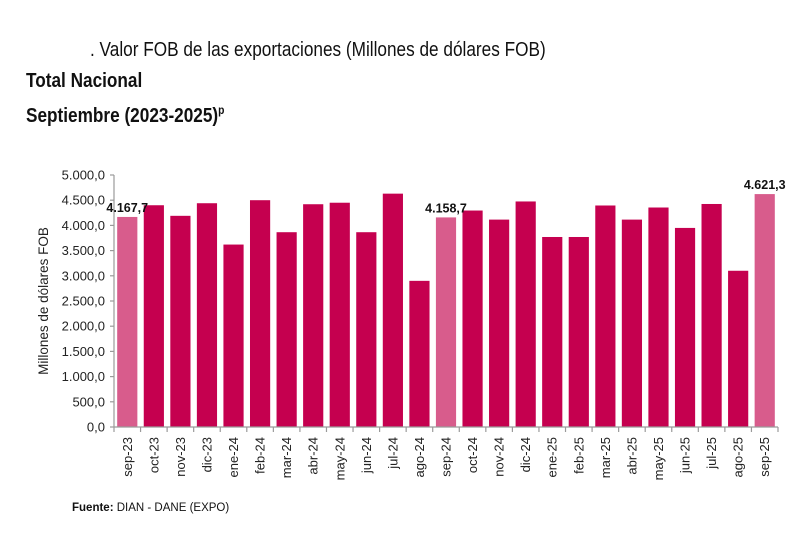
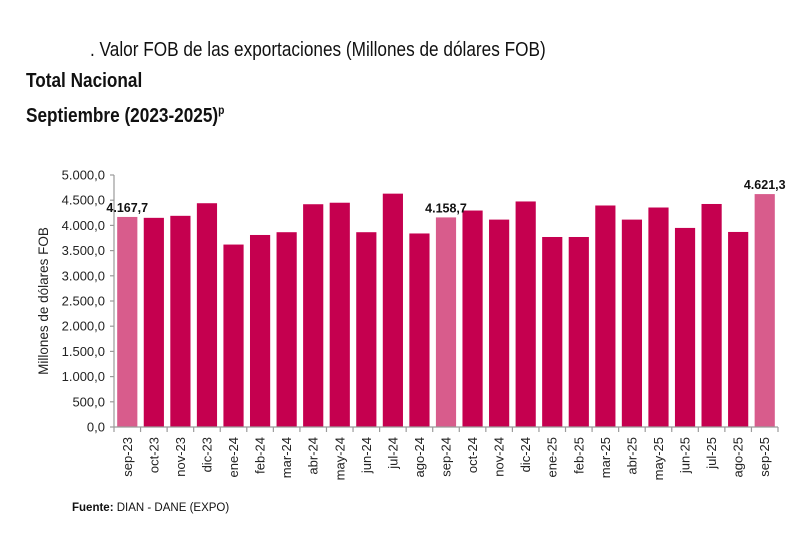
oct-23: 4400 -> 4200
feb-24: 4500 -> 3800
ago-24: 2900 -> 3800
ago-25: 3100 -> 3900
